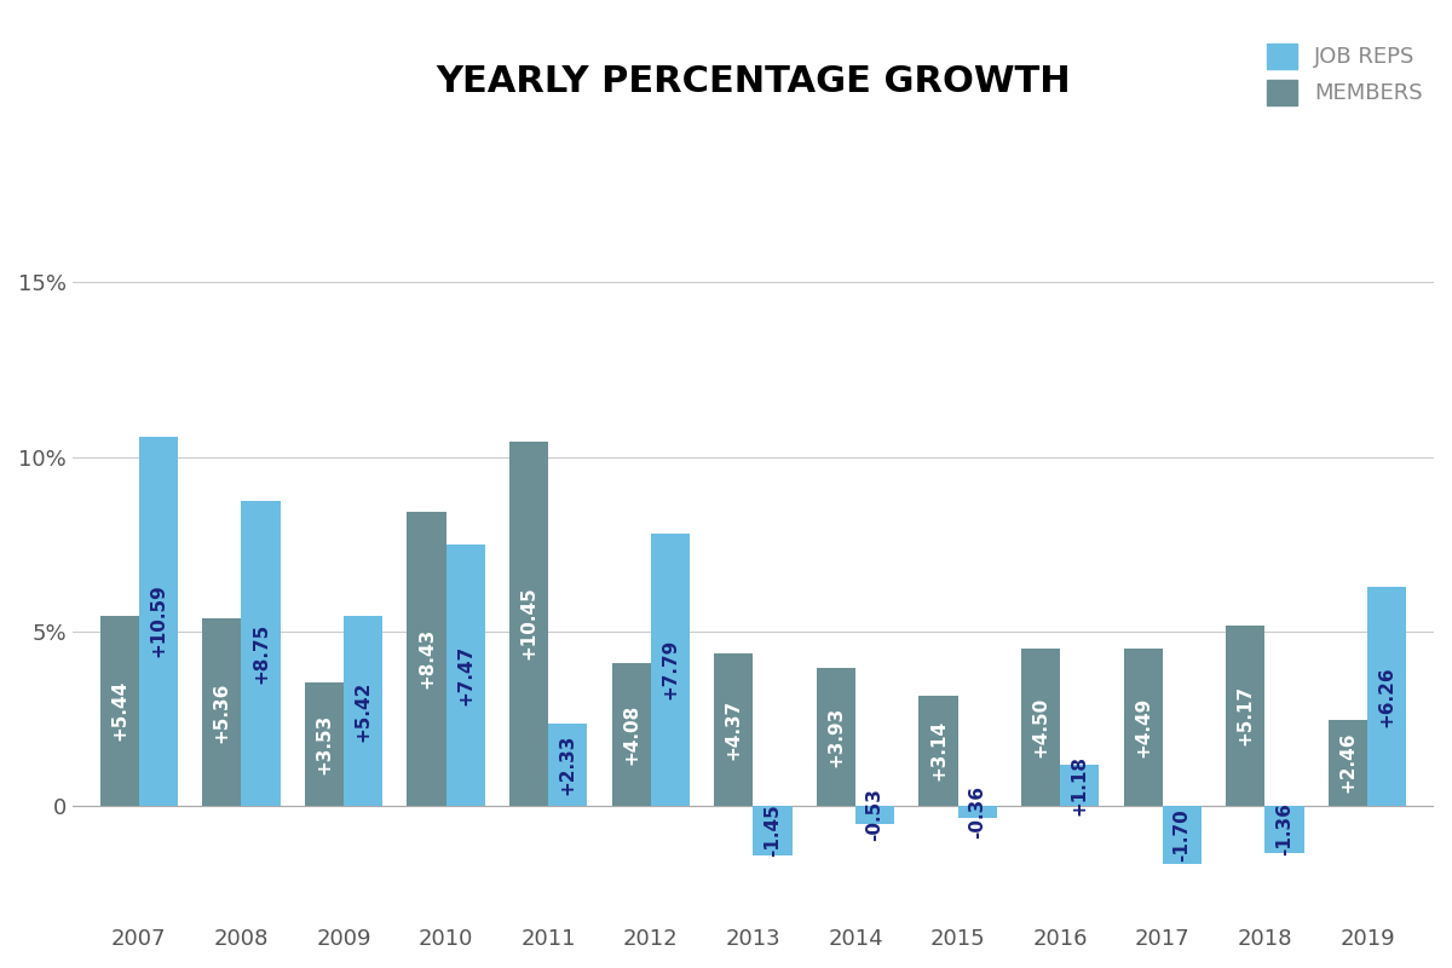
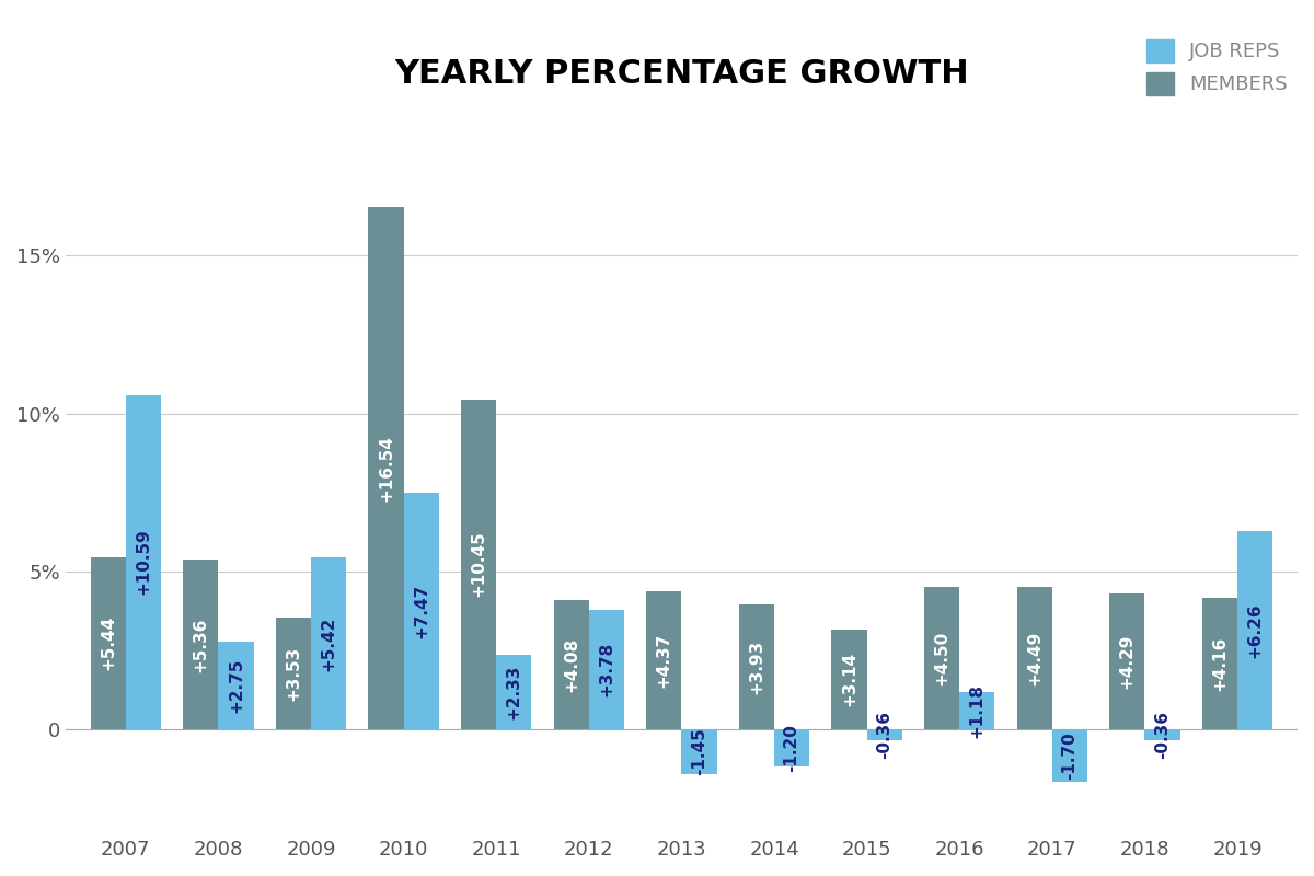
JOB REPS/2008: +8.75 -> +2.75
MEMBERS/2010: +8.43 -> +16.54
JOB REPS/2012: +7.79 -> +3.78
JOB REPS/2014: -0.53 -> -1.20
MEMBERS/2018: +5.17 -> +4.29
JOB REPS/2018: -1.36 -> -0.36
MEMBERS/2019: +2.46 -> +4.16
